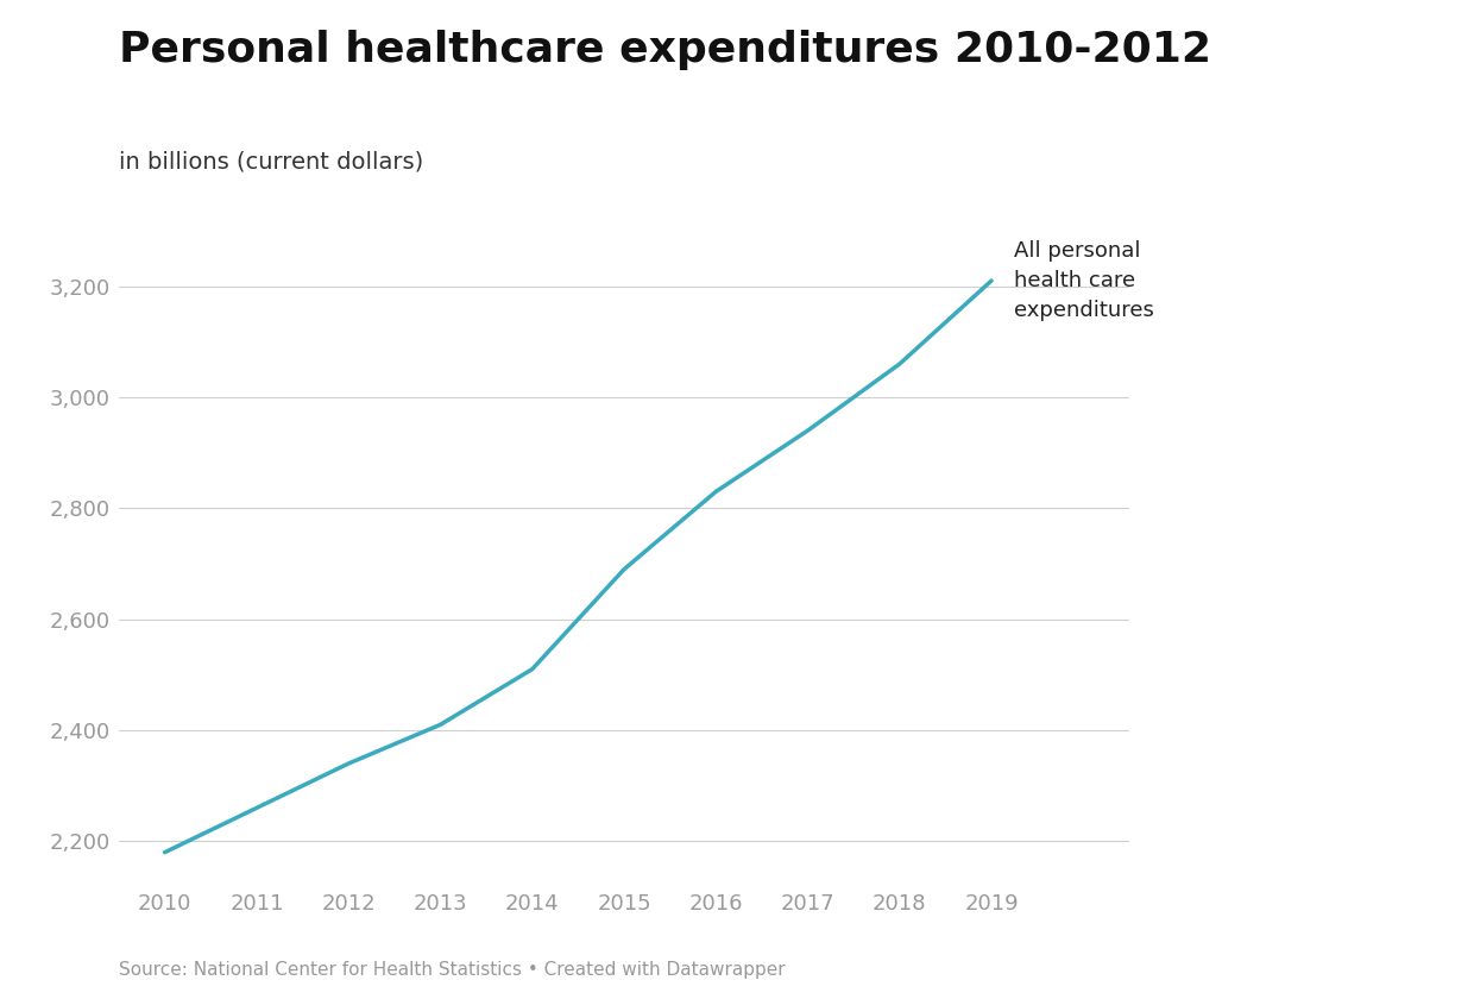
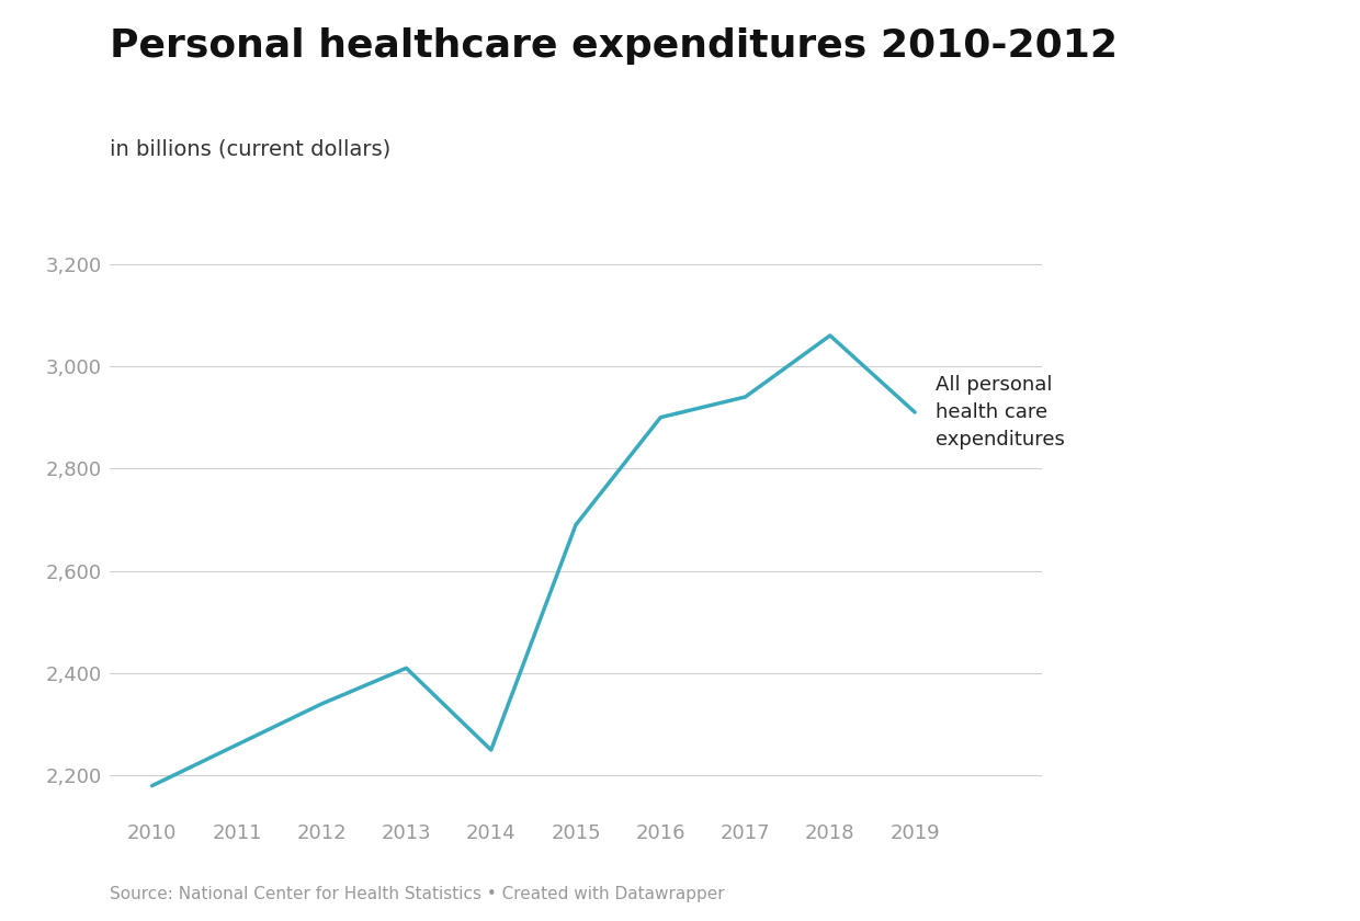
2014: 2,510 -> 2,250
2016: 2,830 -> 2,900
2019: 3,210 -> 2,910
